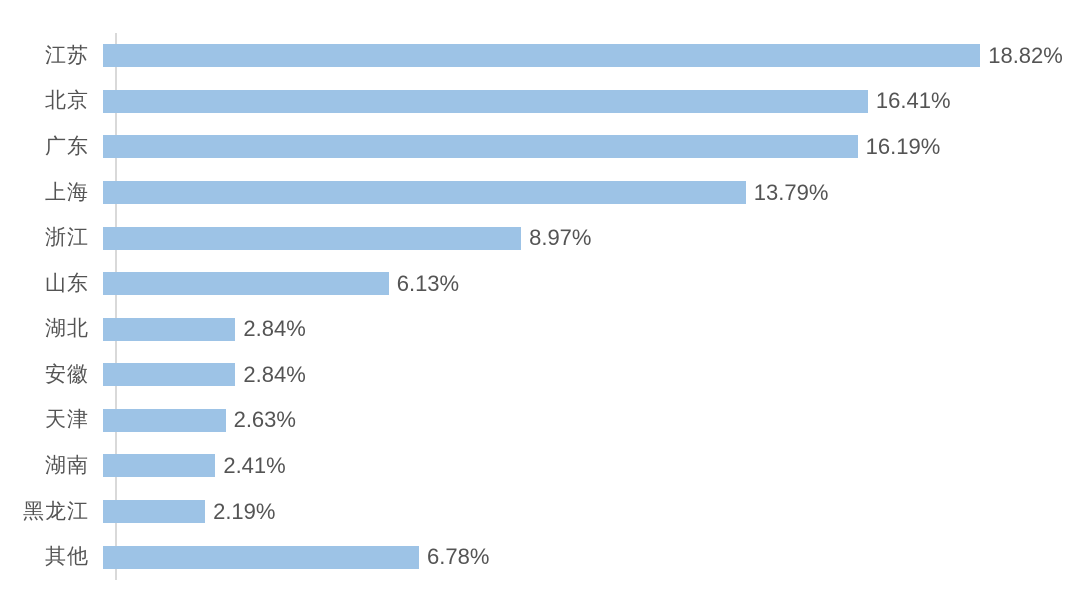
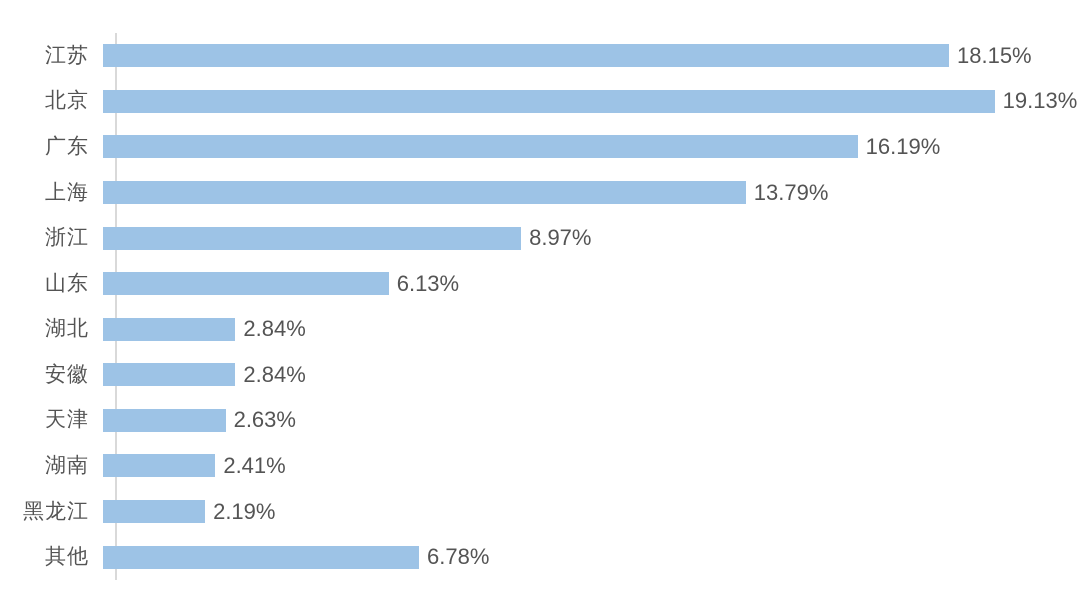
江苏: 18.82% -> 18.15%
北京: 16.41% -> 19.13%
